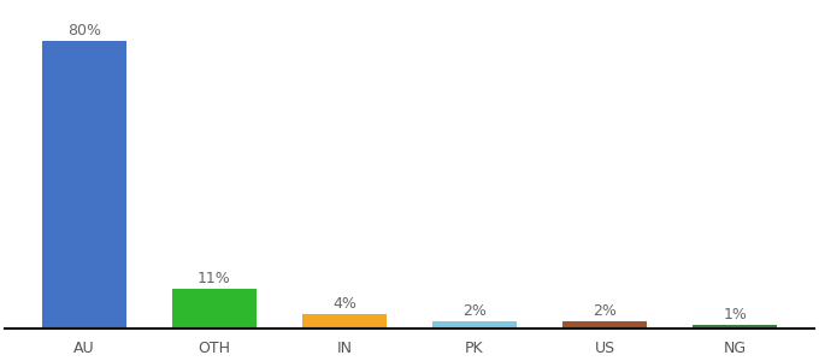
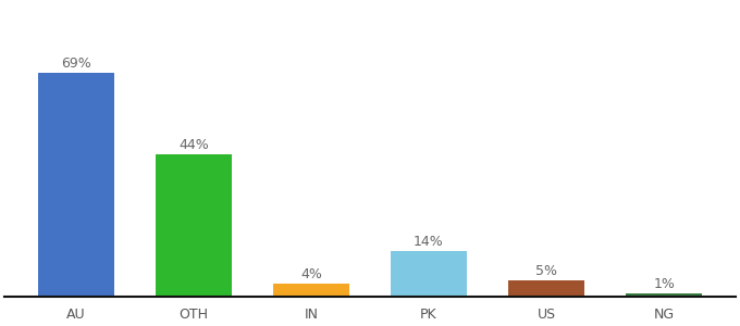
AU: 80% -> 69%
OTH: 11% -> 44%
PK: 2% -> 14%
US: 2% -> 5%
